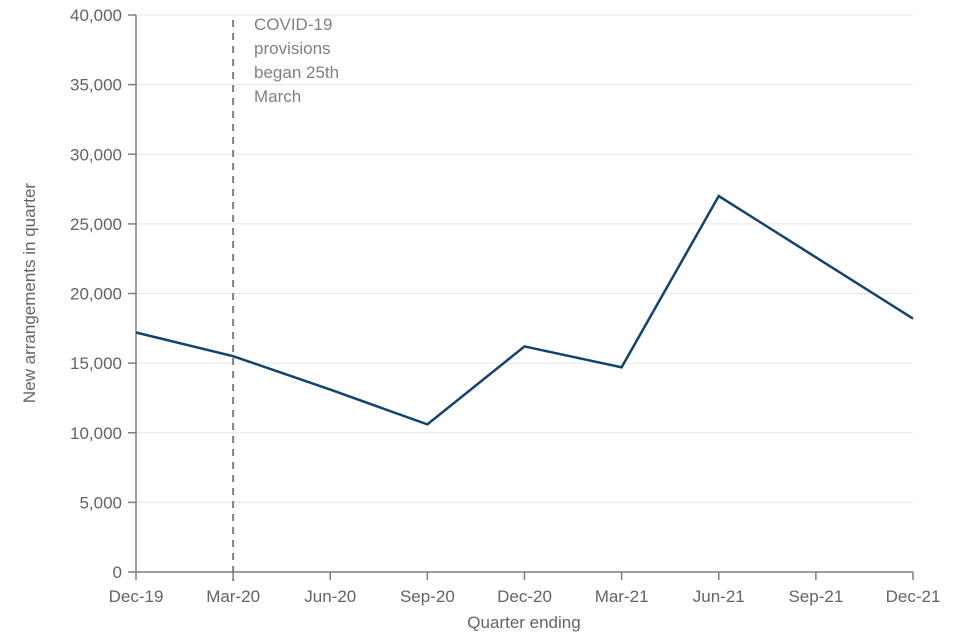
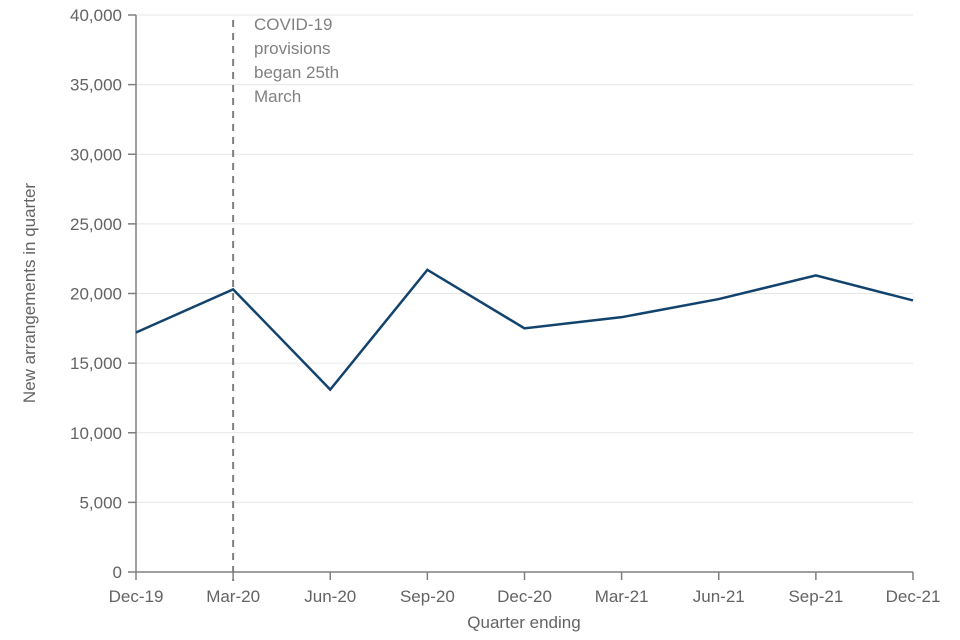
Mar-20: 15500 -> 20300
Sep-20: 10600 -> 21700
Dec-20: 16200 -> 17500
Mar-21: 14700 -> 18300
Jun-21: 27000 -> 19600
Sep-21: 22600 -> 21300
Dec-21: 18200 -> 19500
